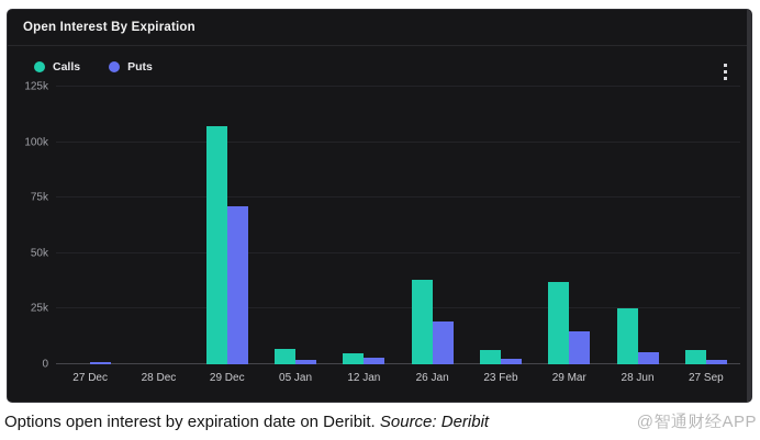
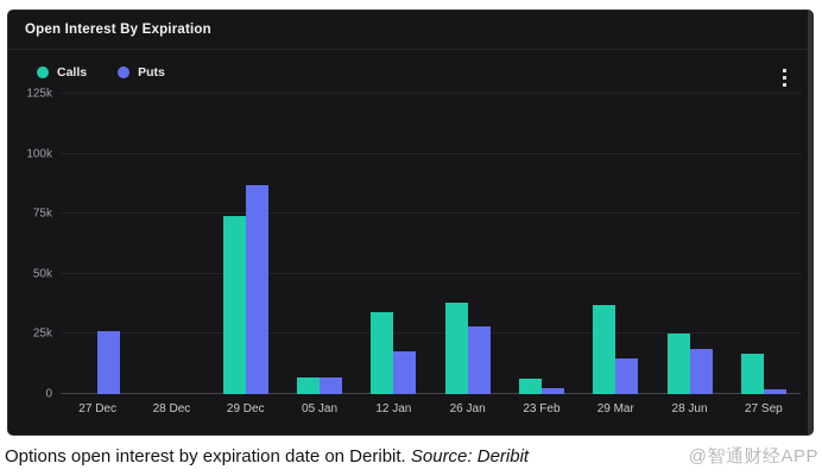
Puts/27 Dec: 1k -> 26k
Calls/29 Dec: 107k -> 74k
Puts/29 Dec: 71k -> 87k
Puts/05 Jan: 2k -> 7k
Calls/12 Jan: 5k -> 34k
Puts/12 Jan: 3k -> 18k
Puts/26 Jan: 20k -> 28k
Puts/28 Jun: 6k -> 19k
Calls/27 Sep: 6k -> 17k
